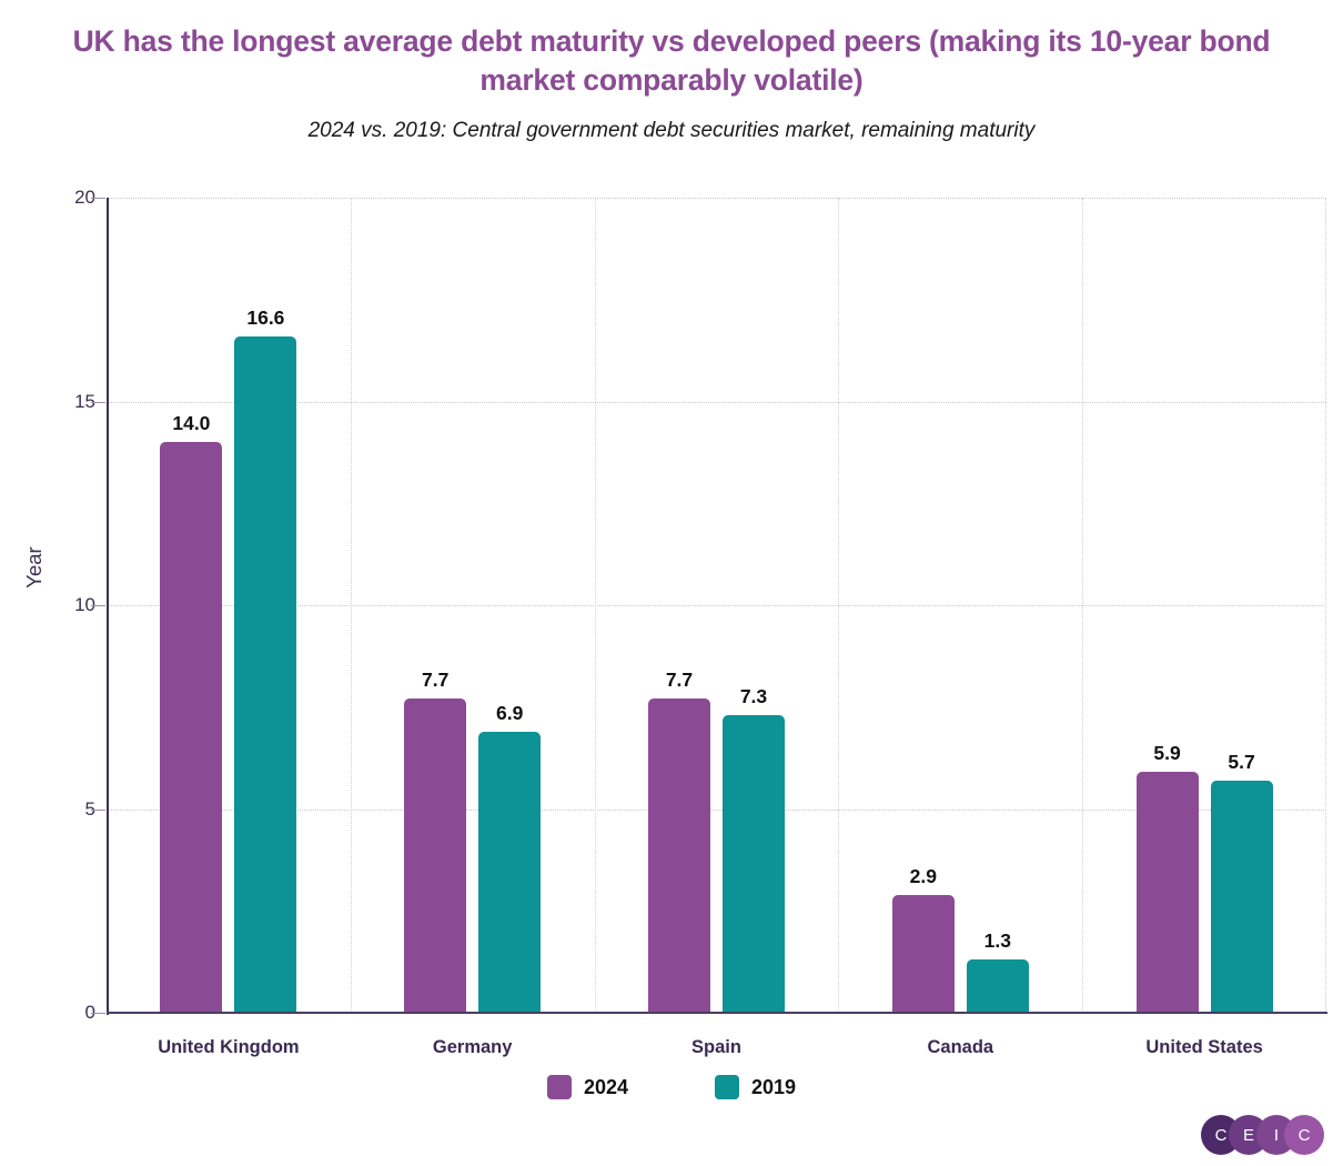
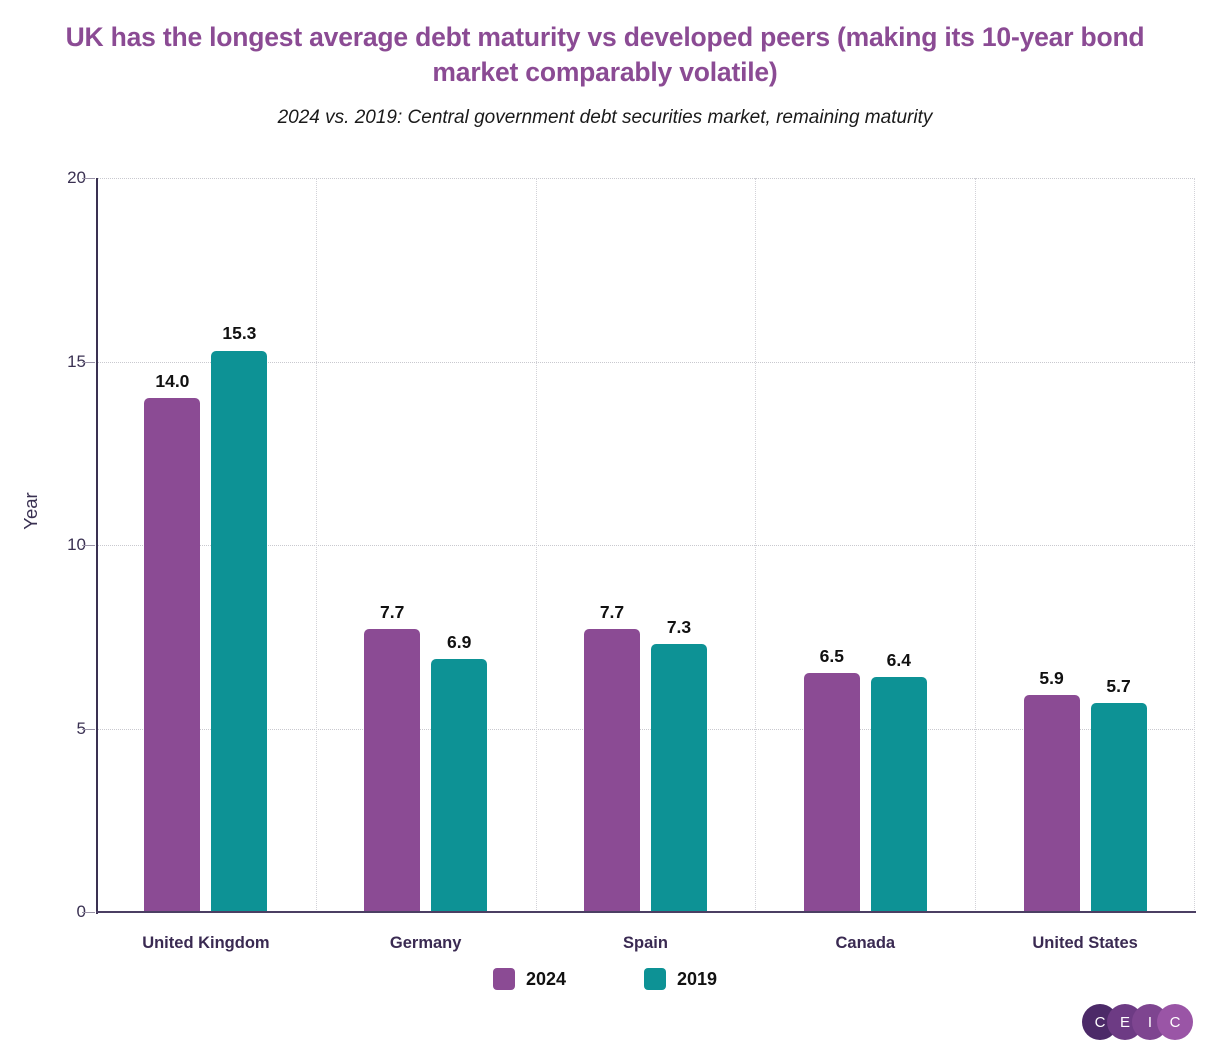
2019/United Kingdom: 16.6 -> 15.3
2024/Canada: 2.9 -> 6.5
2019/Canada: 1.3 -> 6.4
